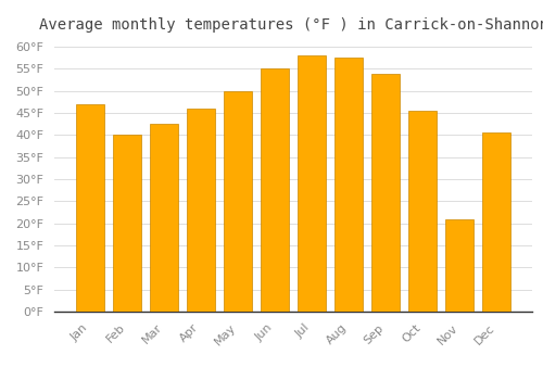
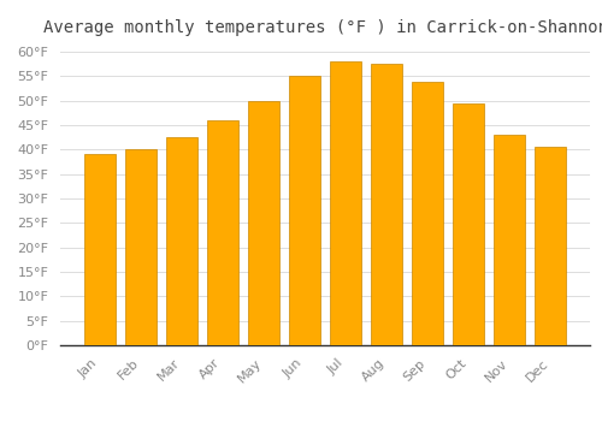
Jan: 47.0°F -> 39.0°F
Oct: 45.5°F -> 49.5°F
Nov: 21.0°F -> 43.0°F
